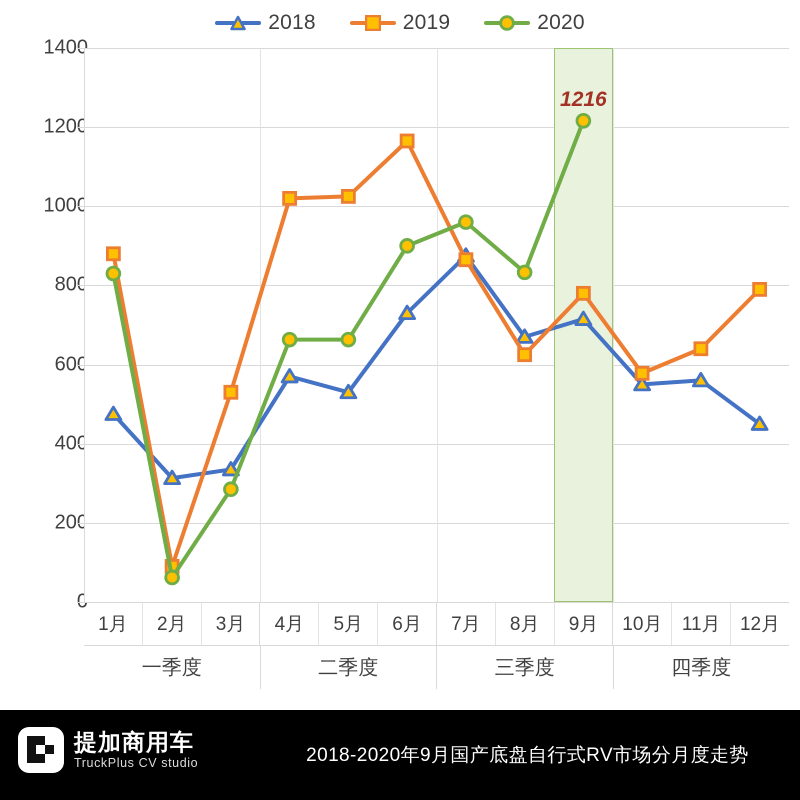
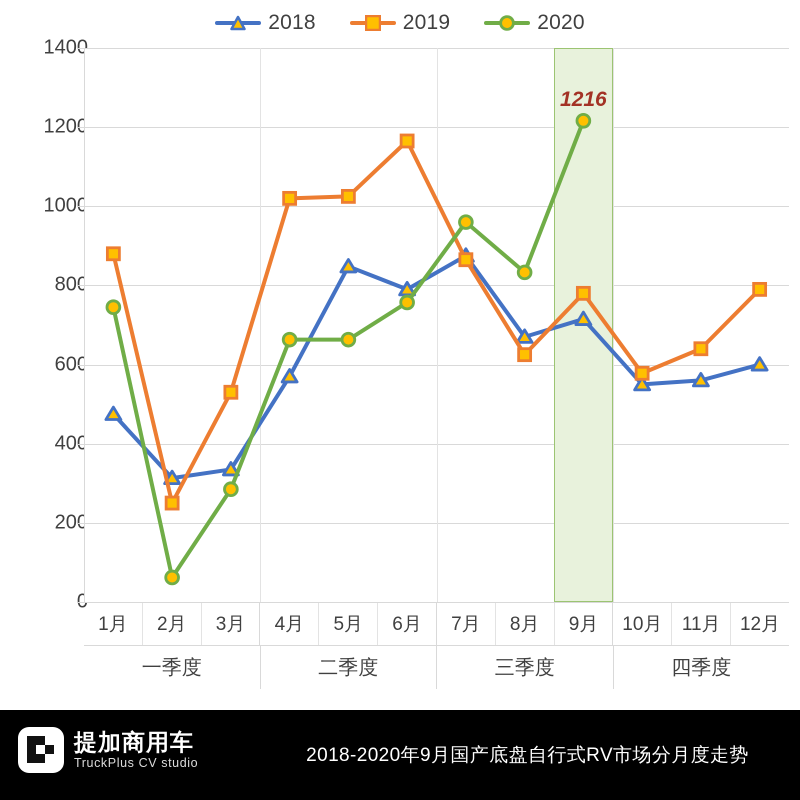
2020/1月: 830 -> 740
2019/2月: 90 -> 250
2018/5月: 530 -> 850
2018/6月: 730 -> 790
2020/6月: 900 -> 760
2018/12月: 450 -> 600
